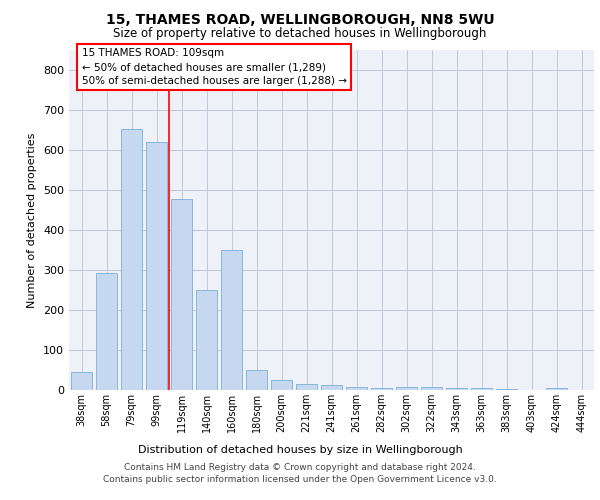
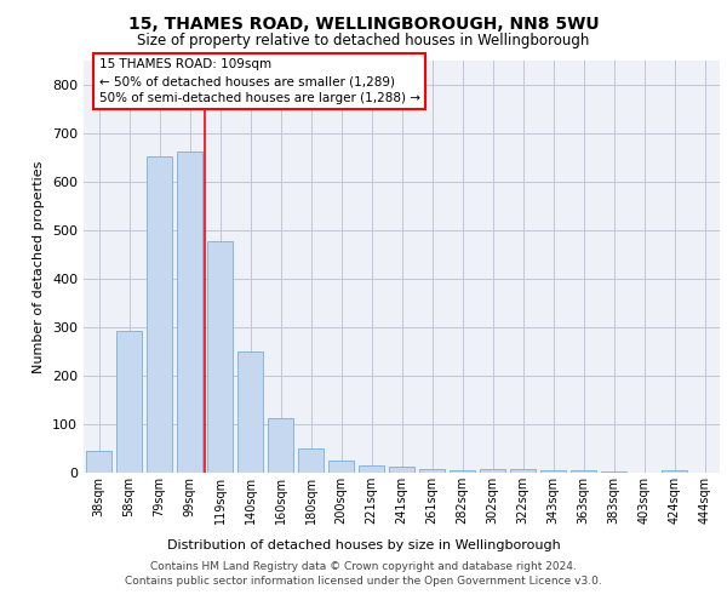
99sqm: 620 -> 662
160sqm: 350 -> 113
